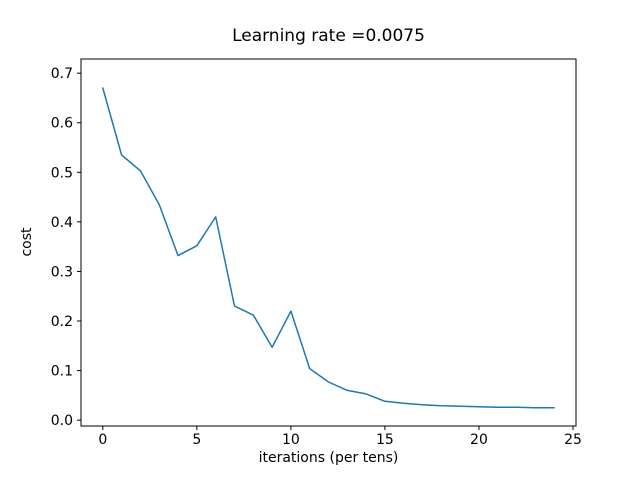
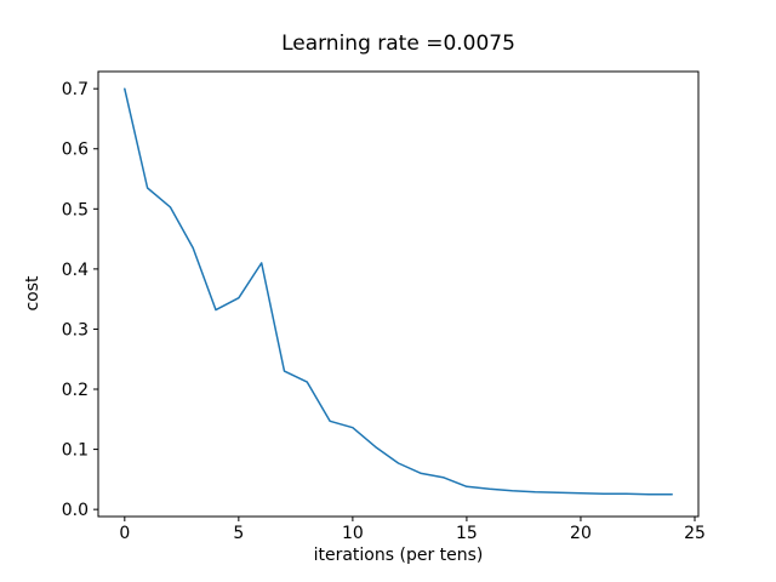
0: 0.67 -> 0.70
10: 0.22 -> 0.14
